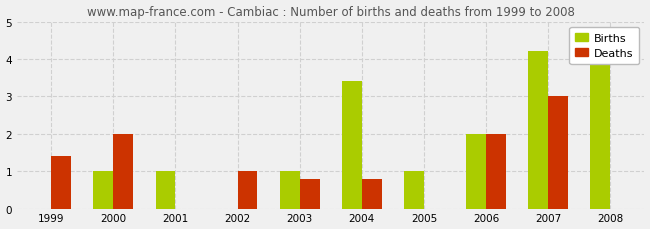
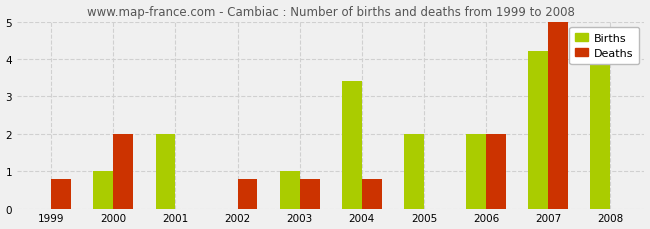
Deaths/1999: 1.4 -> 0.8
Births/2001: 1.0 -> 2.0
Deaths/2002: 1.0 -> 0.8
Births/2005: 1.0 -> 2.0
Deaths/2007: 3.0 -> 5.0
